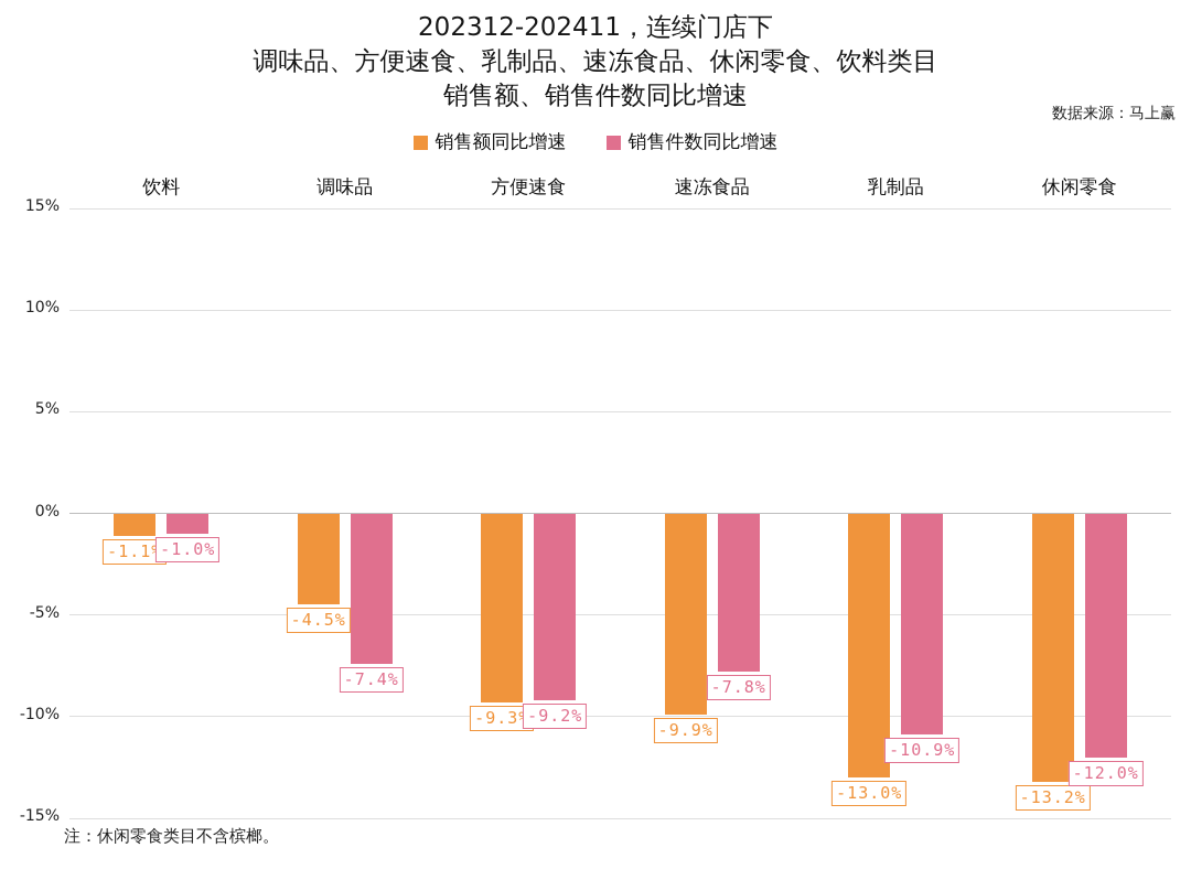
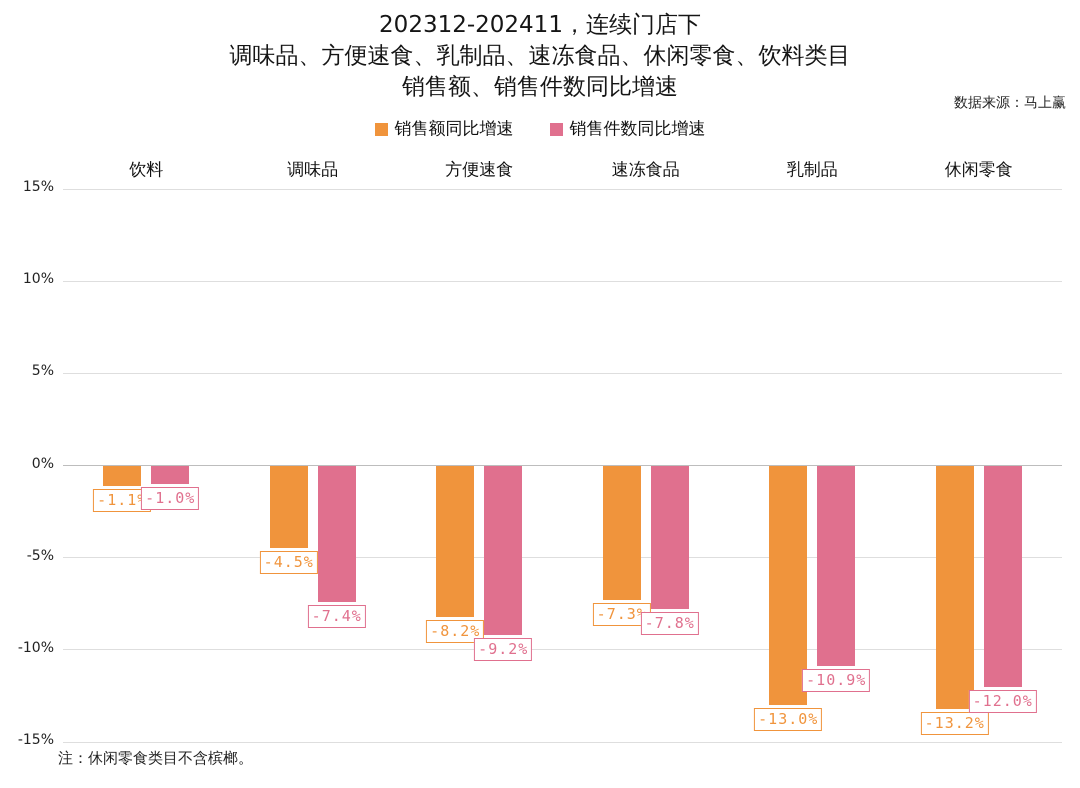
销售额同比增速/方便速食: -9.3% -> -8.2%
销售额同比增速/速冻食品: -9.9% -> -7.3%
